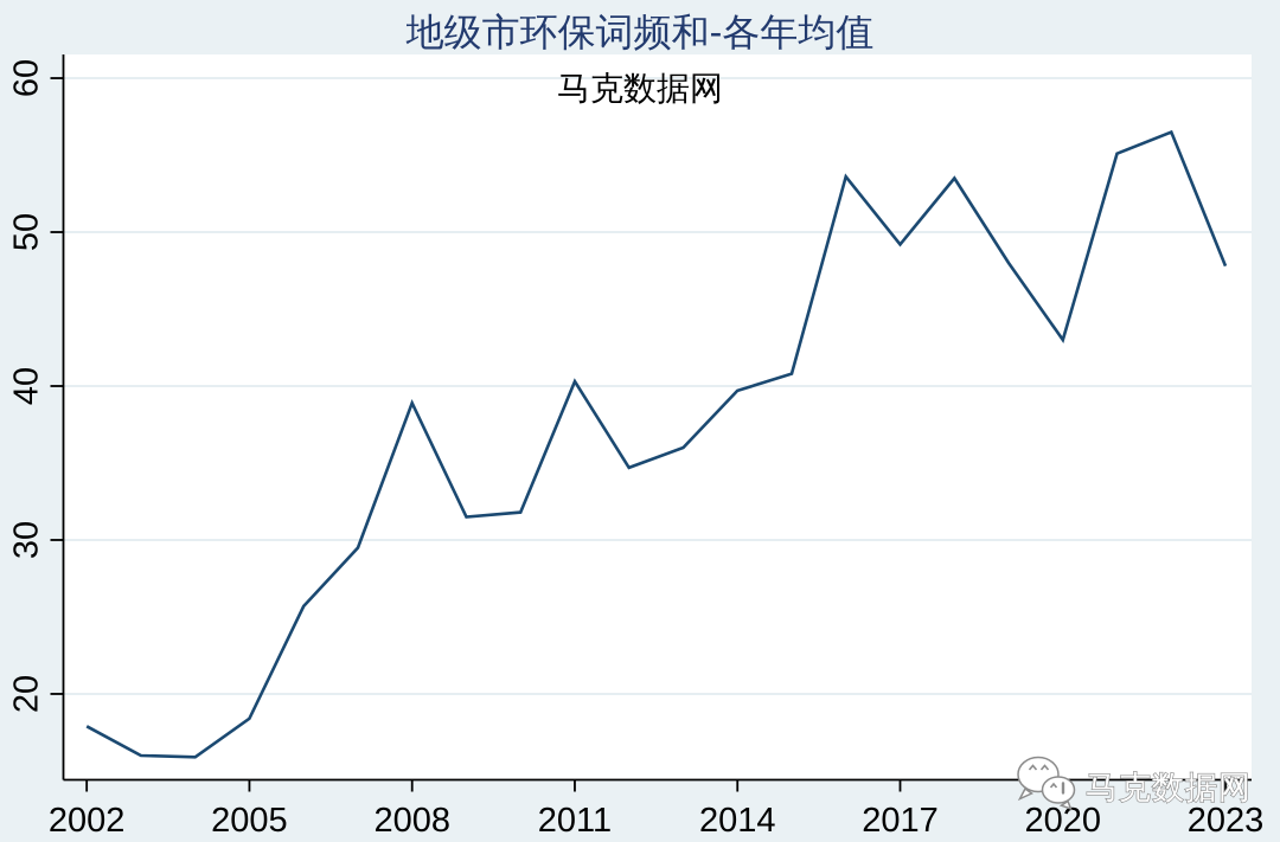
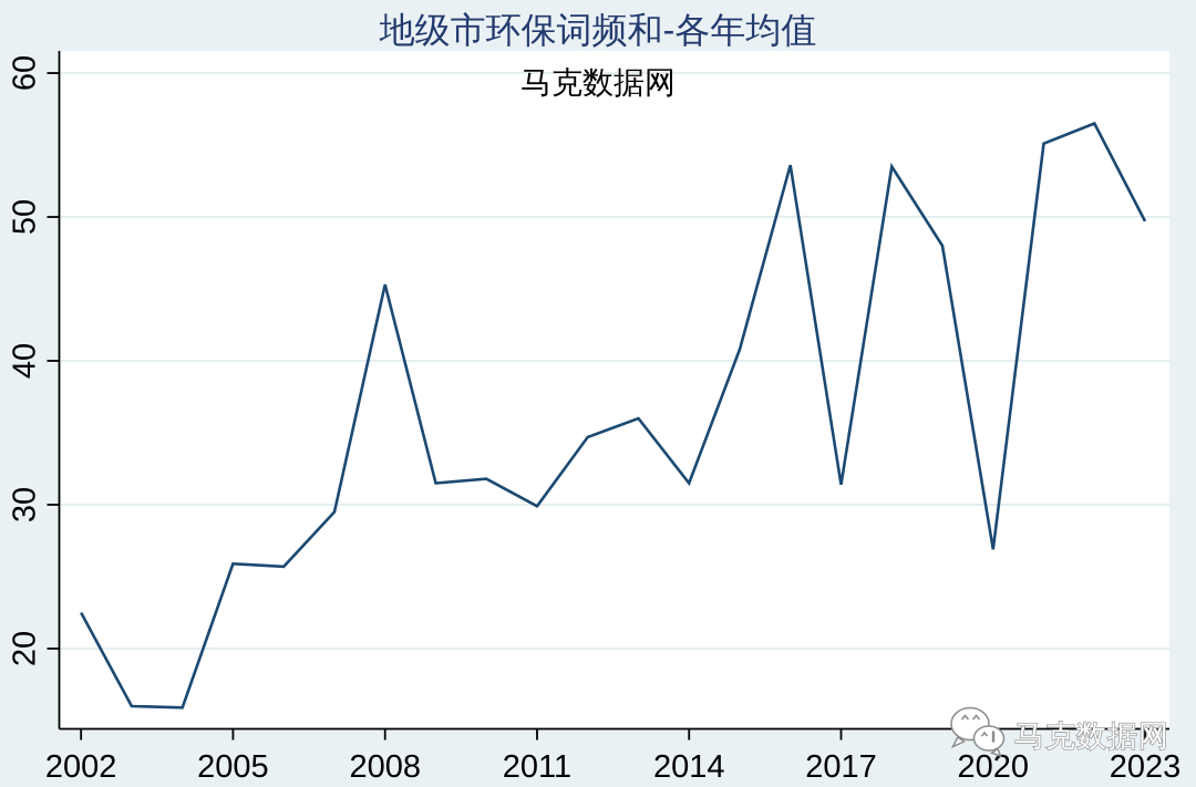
2002: 17.9 -> 22.5
2005: 18.4 -> 25.9
2008: 38.9 -> 45.3
2011: 40.3 -> 29.9
2014: 39.7 -> 31.5
2017: 49.2 -> 31.4
2020: 43.0 -> 26.9
2023: 47.8 -> 49.7
